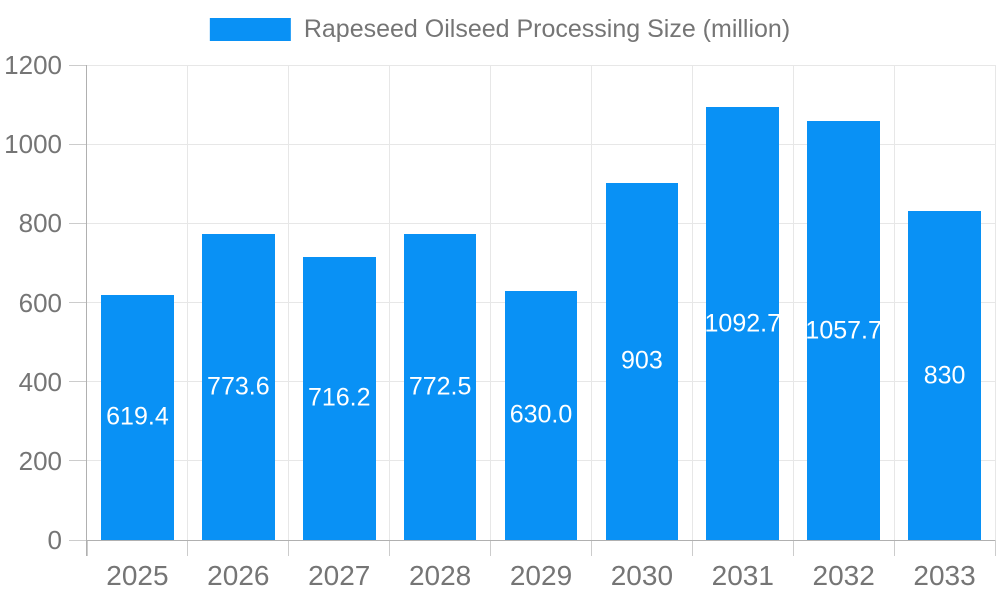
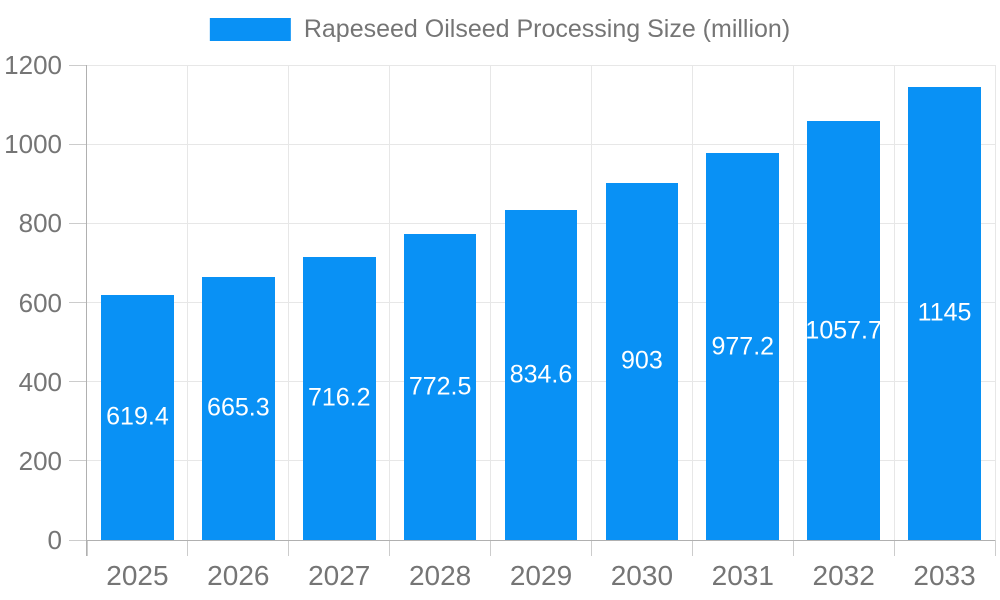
2026: 773.6 -> 665.3
2029: 630.0 -> 834.6
2031: 1092.7 -> 977.2
2033: 830 -> 1145
